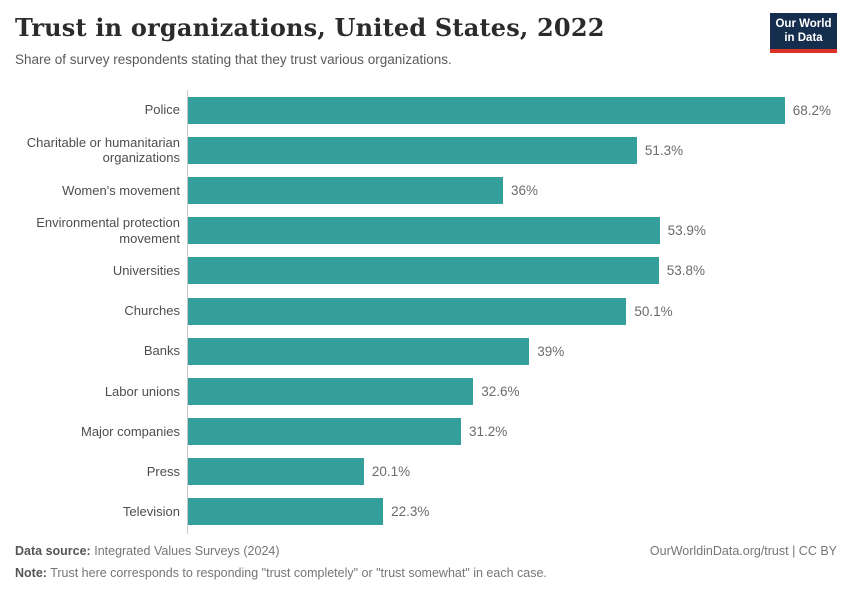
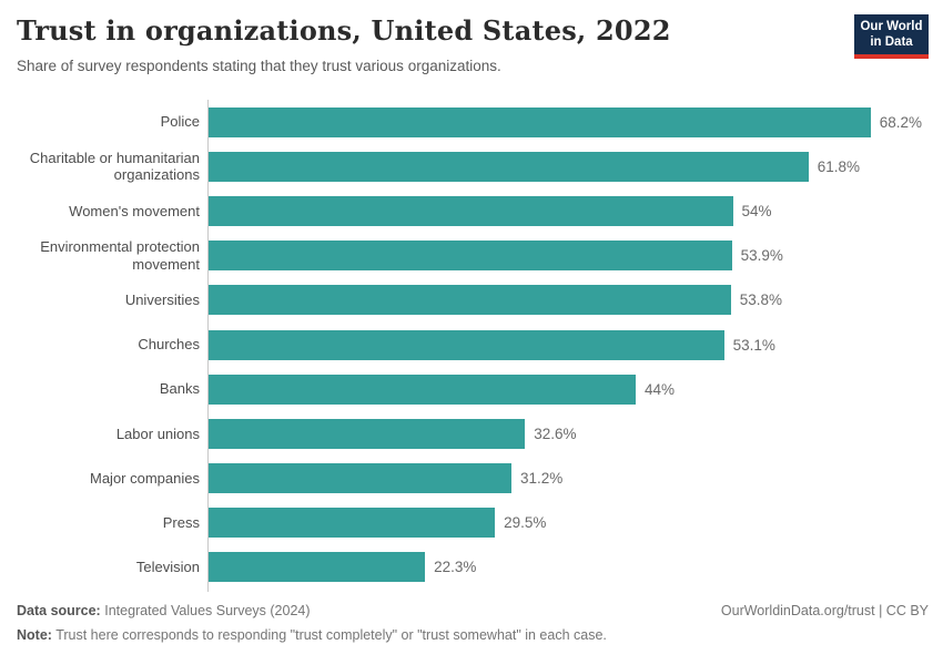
Charitable or humanitarian organizations: 51.3% -> 61.8%
Women's movement: 36% -> 54%
Churches: 50.1% -> 53.1%
Banks: 39% -> 44%
Press: 20.1% -> 29.5%
